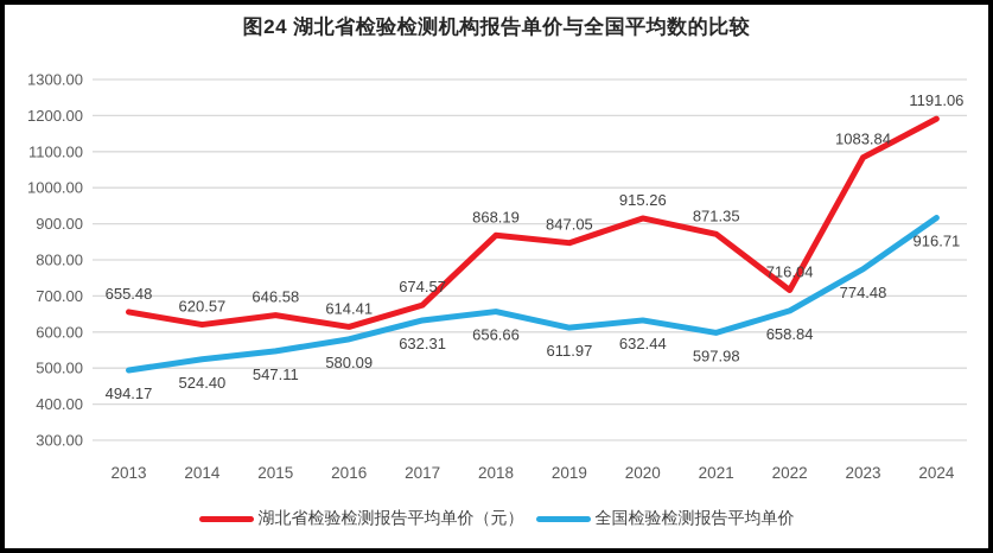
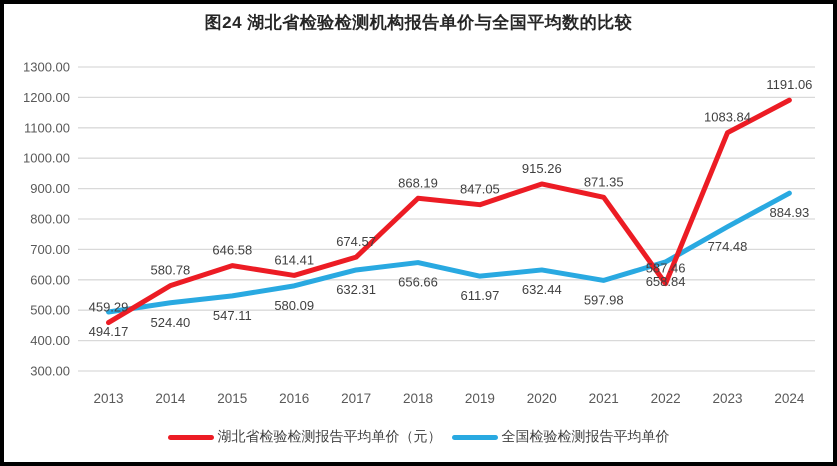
湖北省检验检测报告平均单价（元）/2013: 655.48 -> 459.29
湖北省检验检测报告平均单价（元）/2014: 620.57 -> 580.78
湖北省检验检测报告平均单价（元）/2022: 716.04 -> 587.46
全国检验检测报告平均单价/2024: 916.71 -> 884.93
